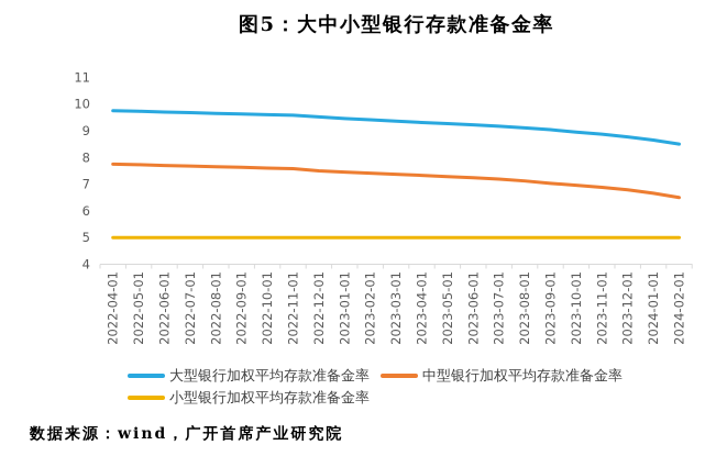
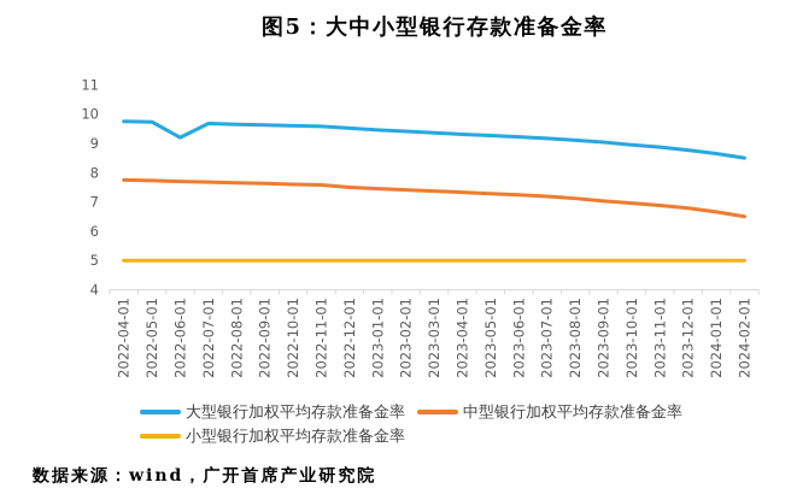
大型银行加权平均存款准备金率/2022-06-01: 9.7 -> 9.2
